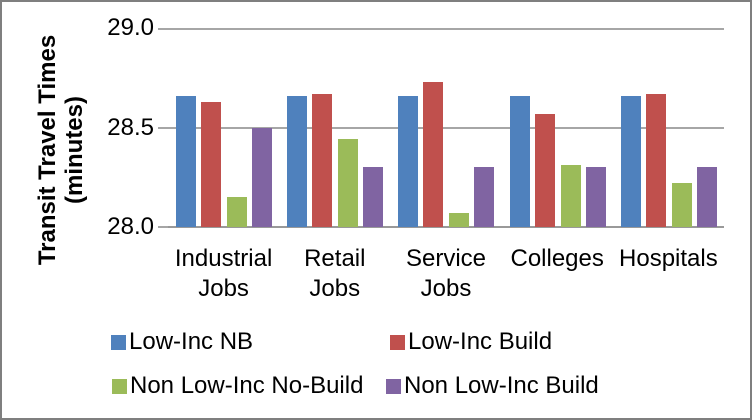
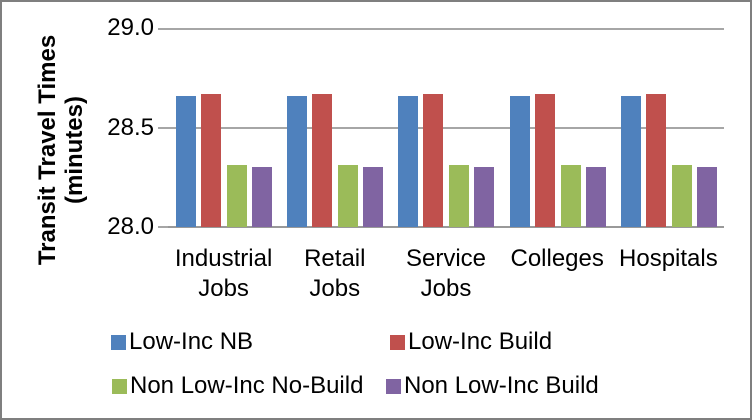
Low-Inc Build/Industrial Jobs: 28.63 -> 28.67
Non Low-Inc No-Build/Industrial Jobs: 28.15 -> 28.31
Non Low-Inc Build/Industrial Jobs: 28.5 -> 28.3
Non Low-Inc No-Build/Retail Jobs: 28.44 -> 28.31
Low-Inc Build/Service Jobs: 28.73 -> 28.67
Non Low-Inc No-Build/Service Jobs: 28.07 -> 28.31
Low-Inc Build/Colleges: 28.57 -> 28.67
Non Low-Inc No-Build/Hospitals: 28.22 -> 28.31
